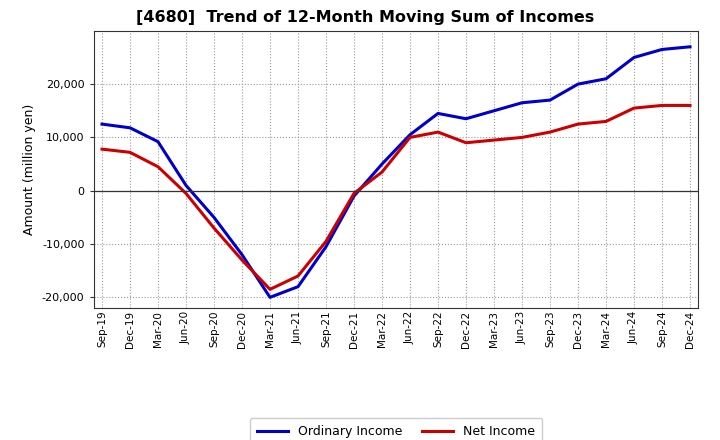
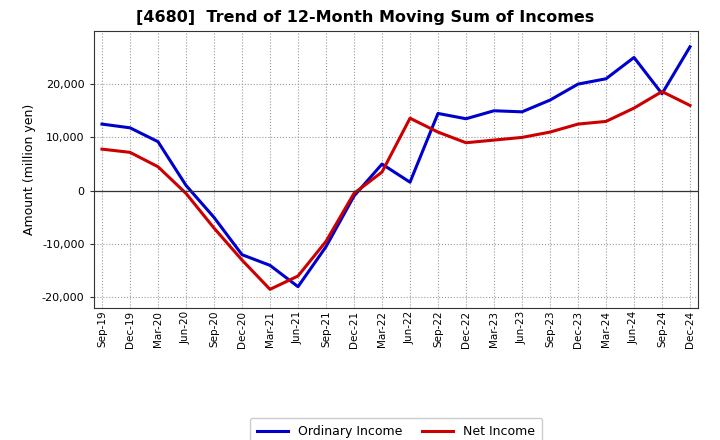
Ordinary Income/Mar-21: -20,000 -> -14,000
Ordinary Income/Jun-22: 10,500 -> 1,600
Net Income/Jun-22: 10,000 -> 13,600
Ordinary Income/Jun-23: 16,500 -> 14,800
Ordinary Income/Sep-24: 26,500 -> 18,200
Net Income/Sep-24: 16,000 -> 18,600
